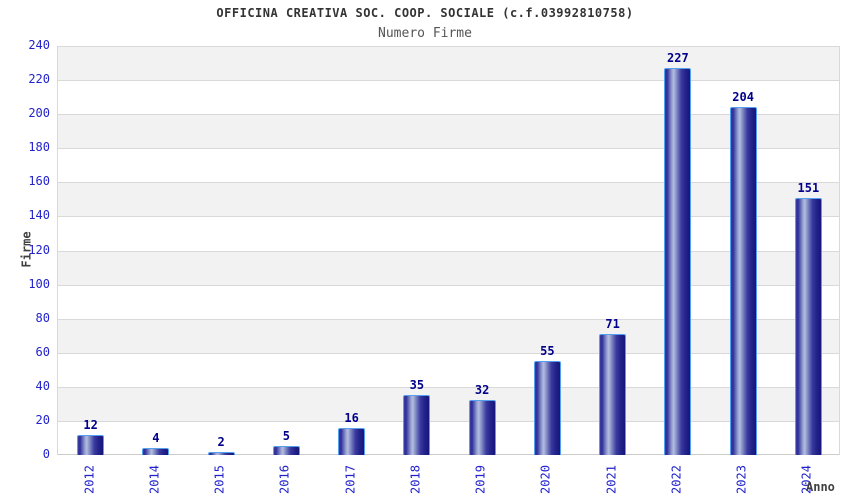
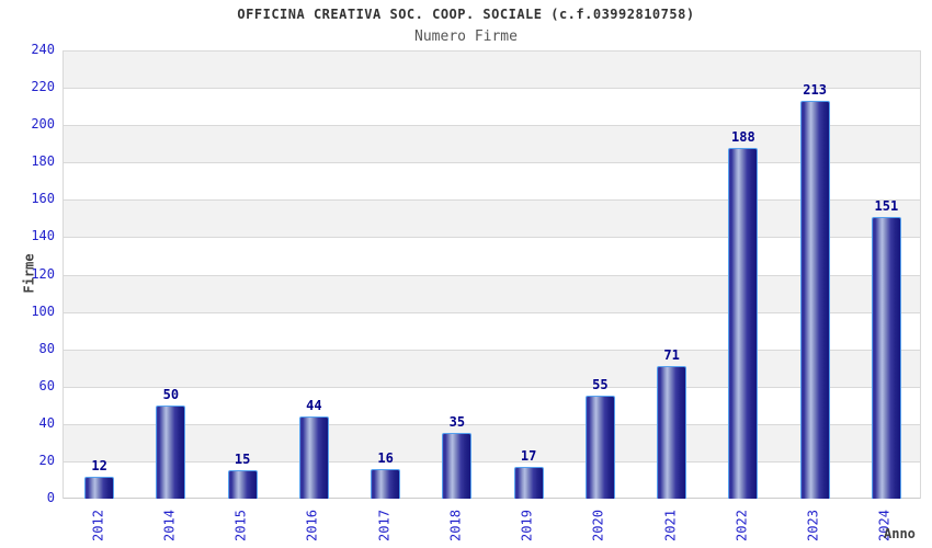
2014: 4 -> 50
2015: 2 -> 15
2016: 5 -> 44
2019: 32 -> 17
2022: 227 -> 188
2023: 204 -> 213
